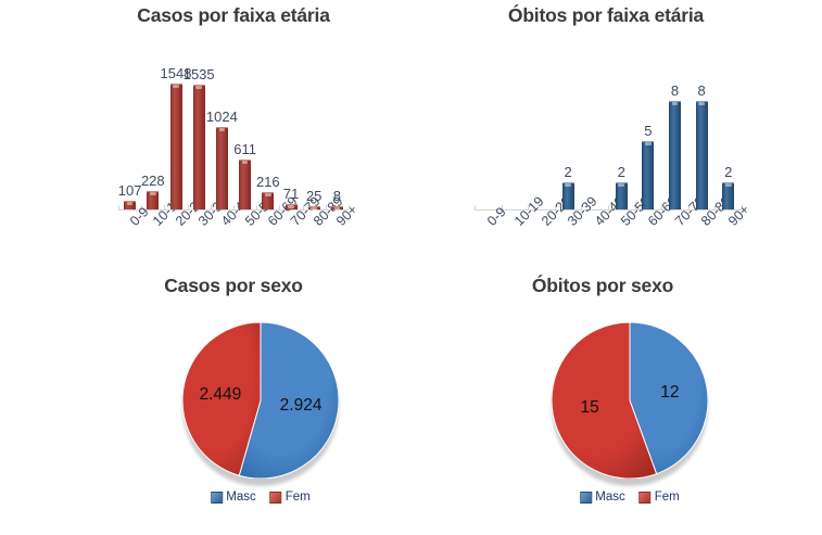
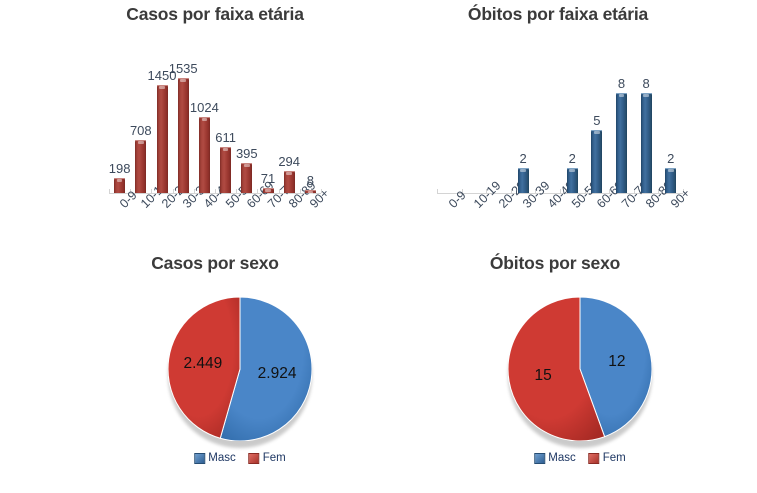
Casos por faixa etária/0-9: 107 -> 198
Casos por faixa etária/10-19: 228 -> 708
Casos por faixa etária/20-29: 1548 -> 1450
Casos por faixa etária/60-69: 216 -> 395
Casos por faixa etária/80-89: 25 -> 294
